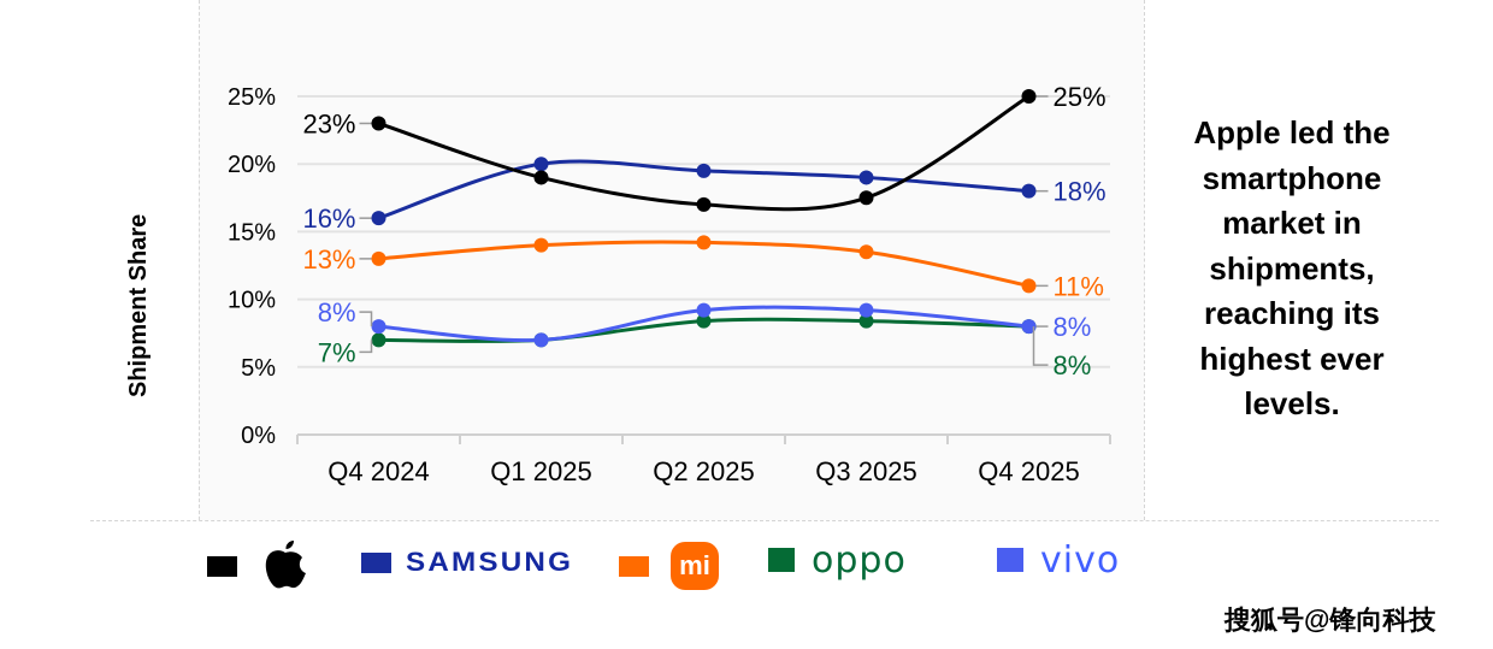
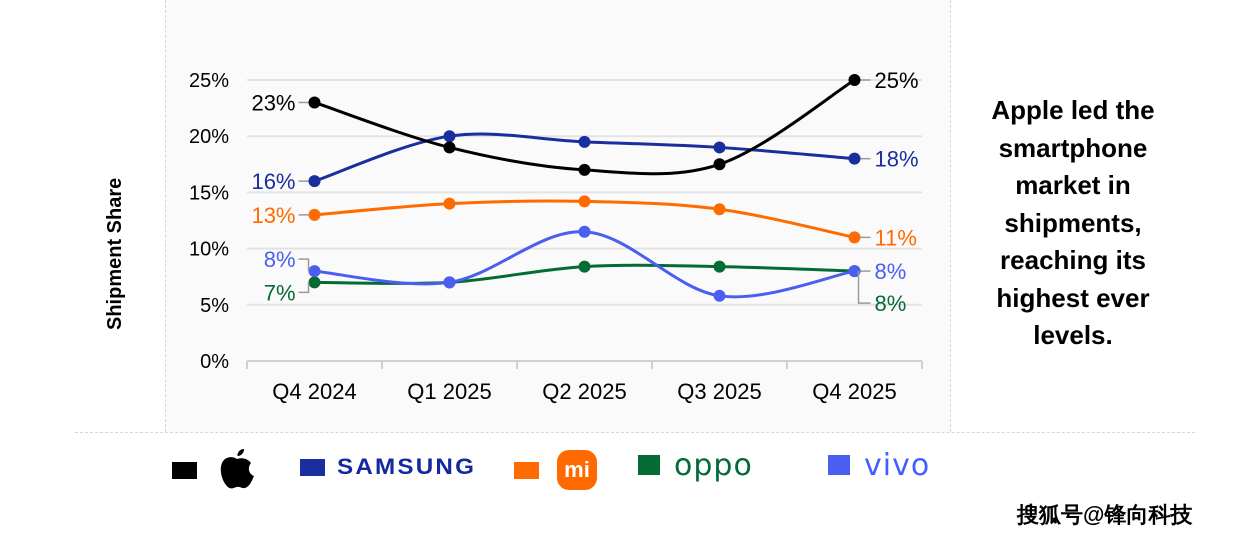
vivo/Q2 2025: 9.2% -> 11.5%
vivo/Q3 2025: 9.2% -> 5.8%
